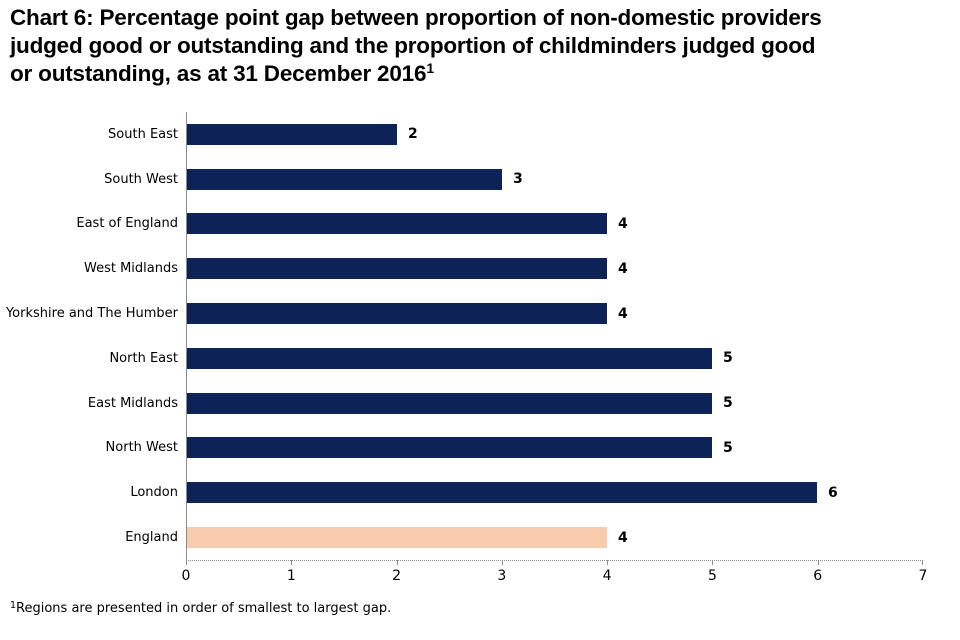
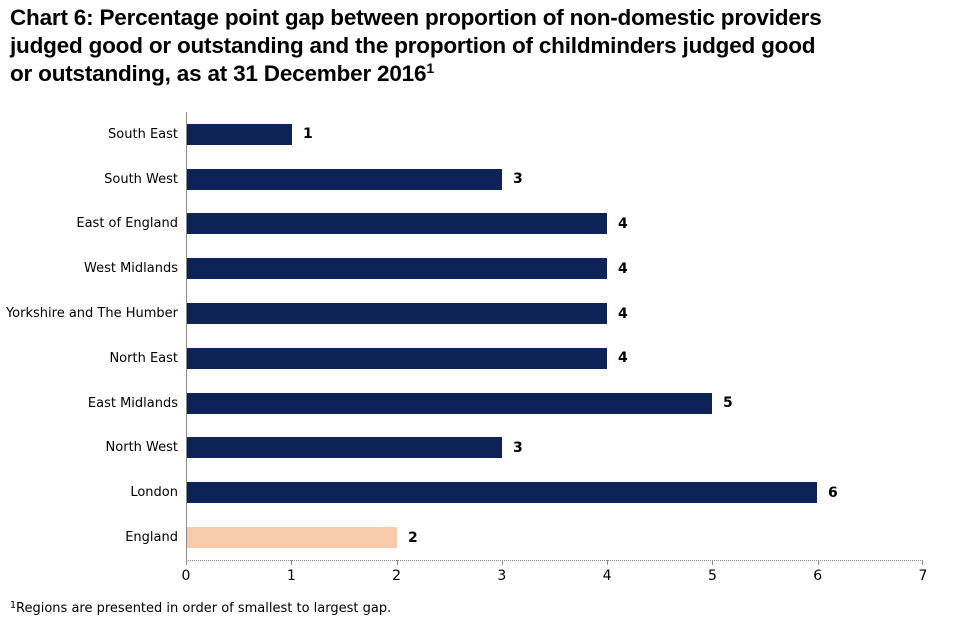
South East: 2 -> 1
North East: 5 -> 4
North West: 5 -> 3
England: 4 -> 2
